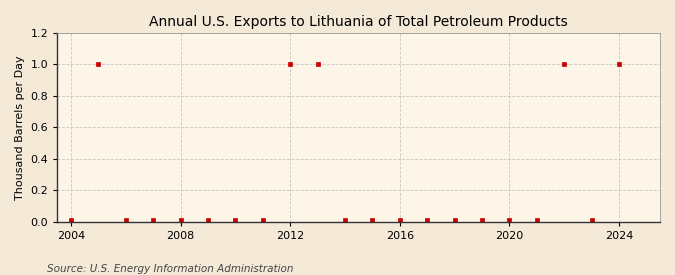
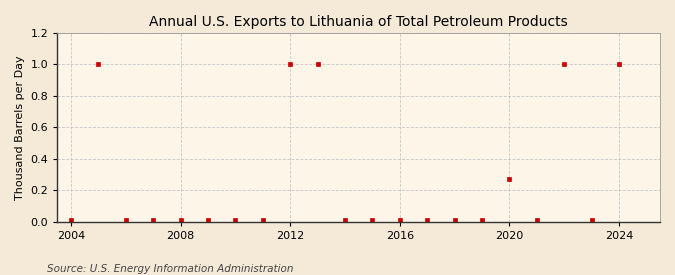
2020: 0.01 -> 0.27
